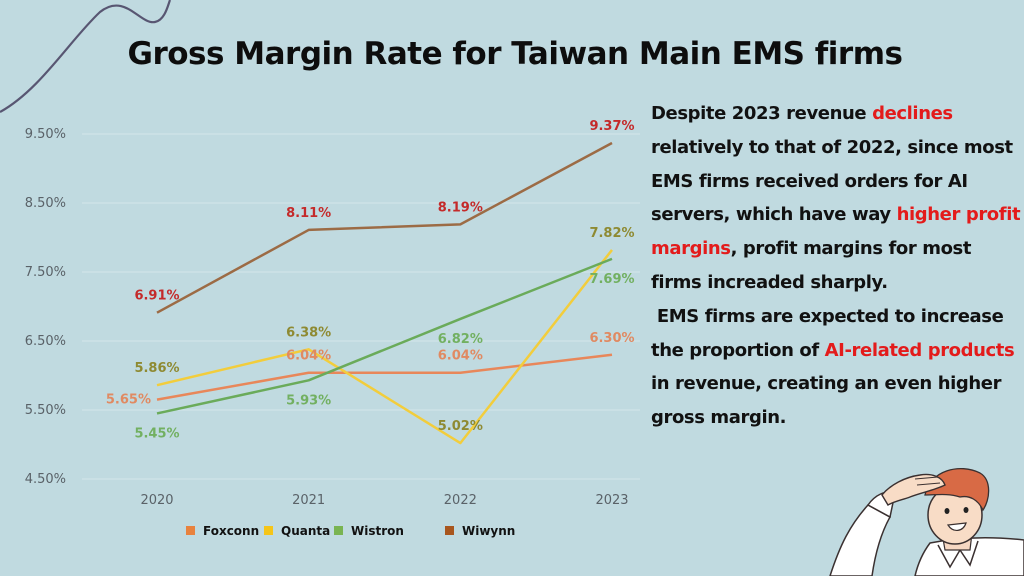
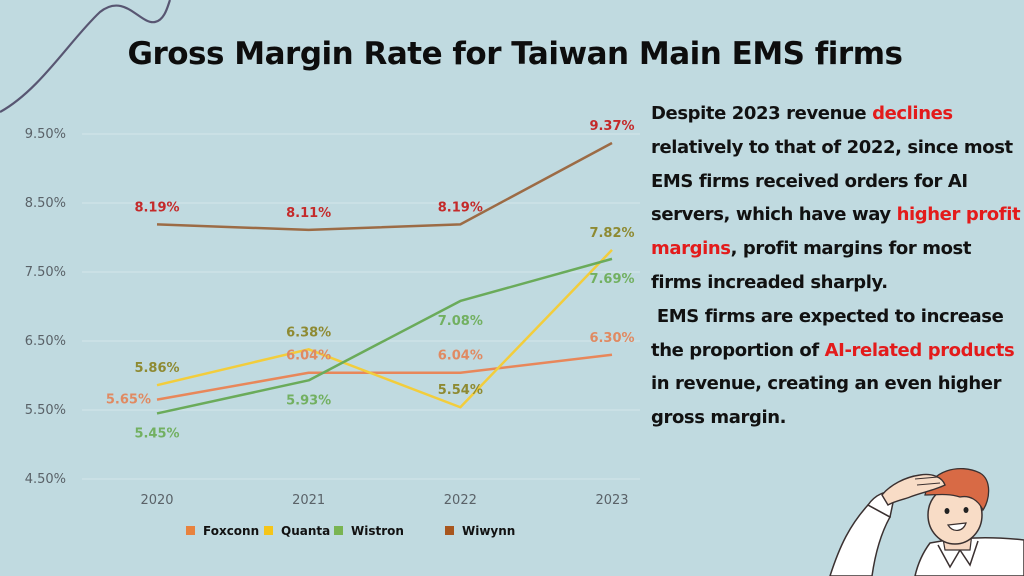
Wiwynn/2020: 6.91% -> 8.19%
Quanta/2022: 5.02% -> 5.54%
Wistron/2022: 6.82% -> 7.08%
